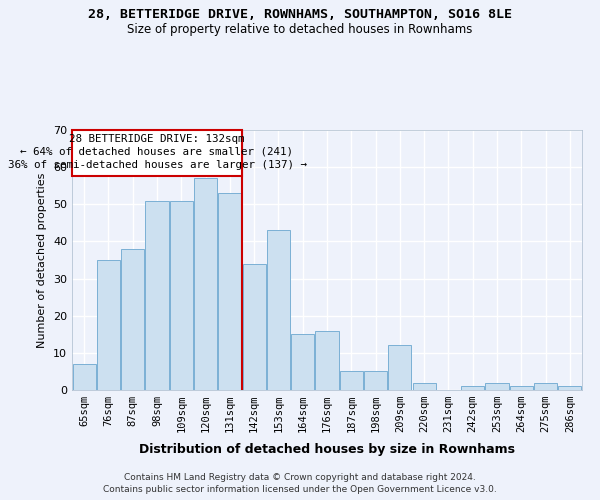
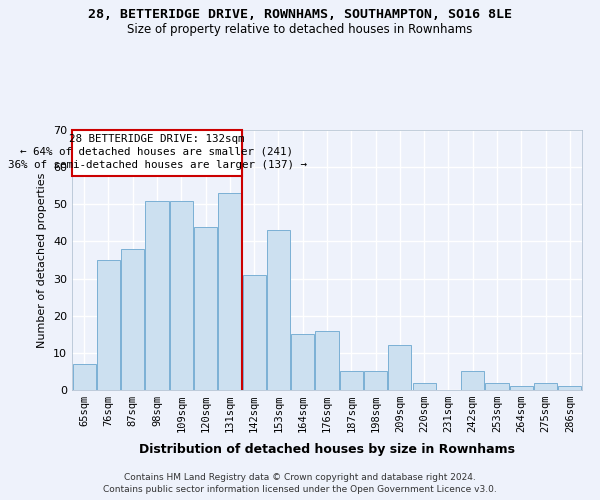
120sqm: 57 -> 44
142sqm: 34 -> 31
242sqm: 1 -> 5
